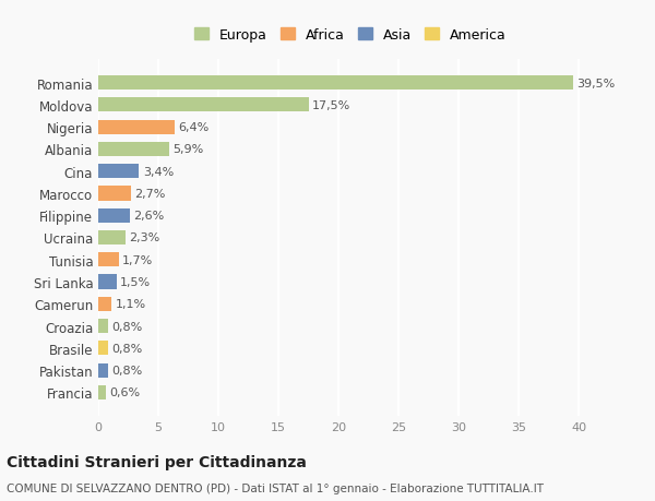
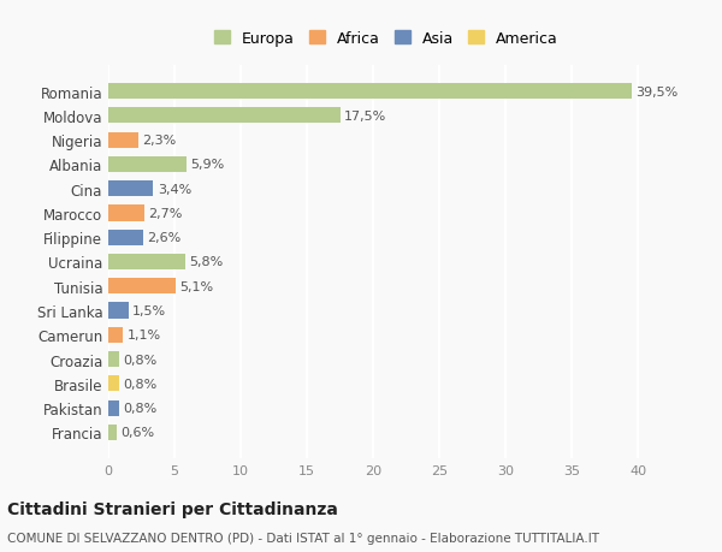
Nigeria: 6,4% -> 2,3%
Ucraina: 2,3% -> 5,8%
Tunisia: 1,7% -> 5,1%
